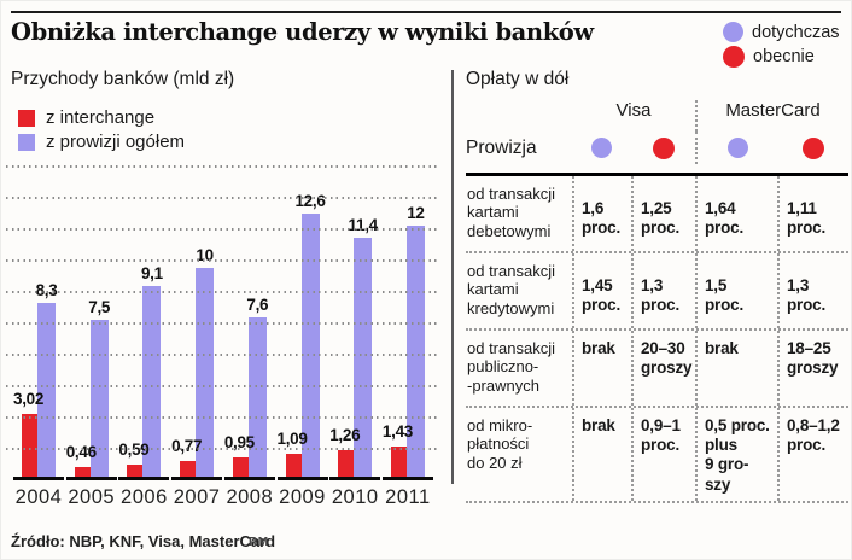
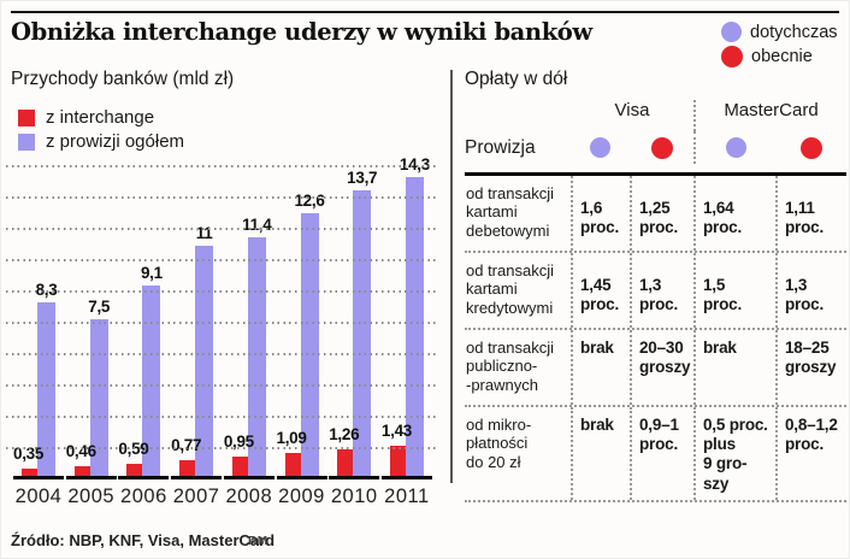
z interchange/2004: 3,02 -> 0,35
z prowizji ogółem/2007: 10 -> 11
z prowizji ogółem/2008: 7,6 -> 11,4
z prowizji ogółem/2010: 11,4 -> 13,7
z prowizji ogółem/2011: 12 -> 14,3
